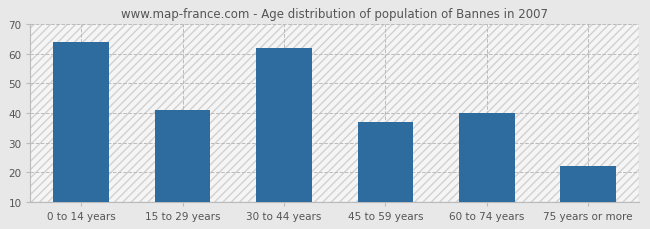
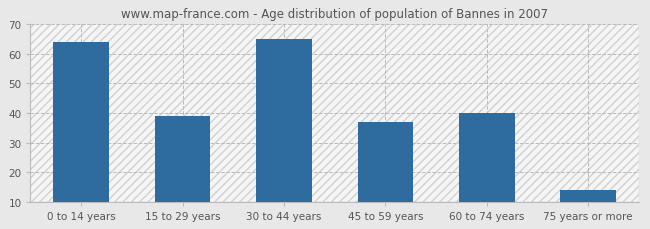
15 to 29 years: 41 -> 39
30 to 44 years: 62 -> 65
75 years or more: 22 -> 14
